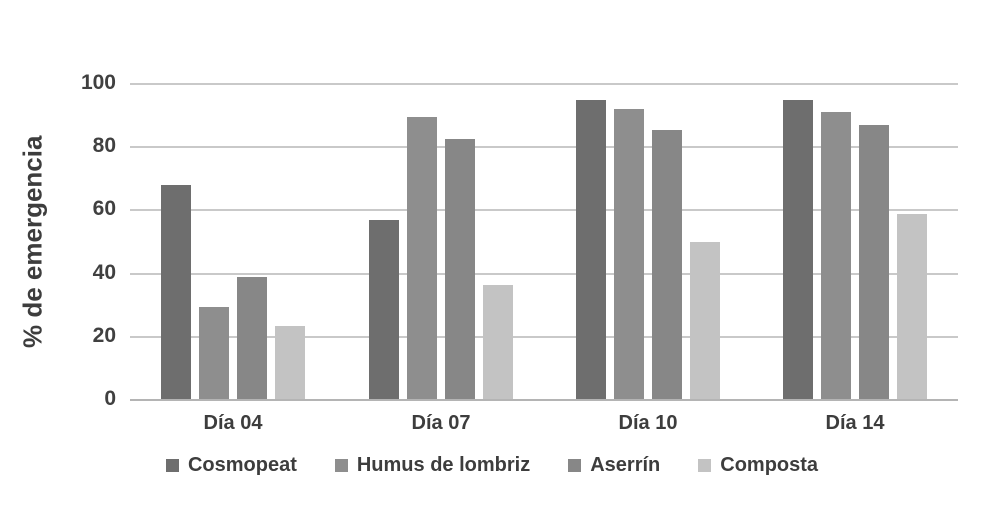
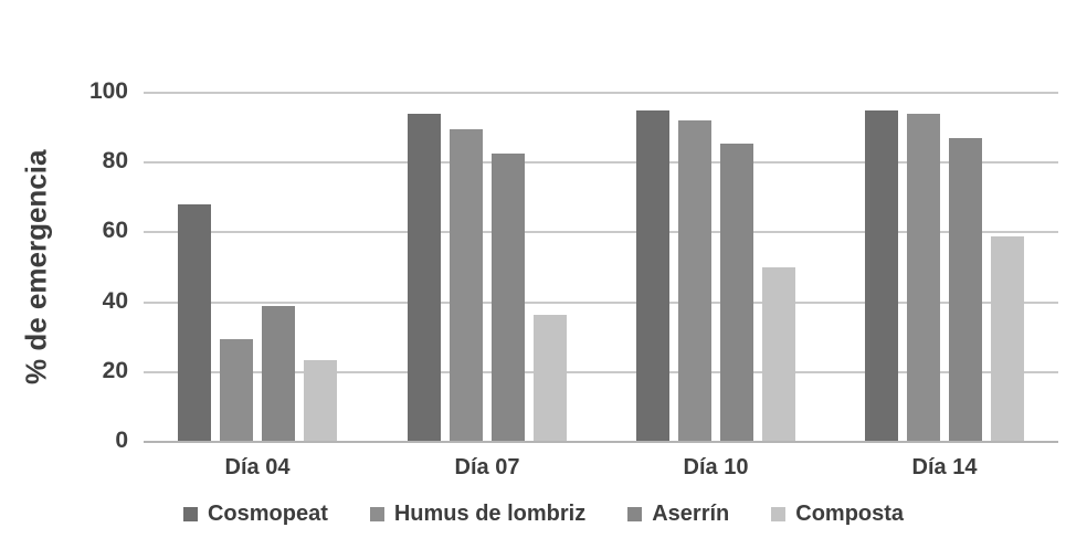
Cosmopeat/Día 07: 57 -> 94
Humus de lombriz/Día 14: 91 -> 94
